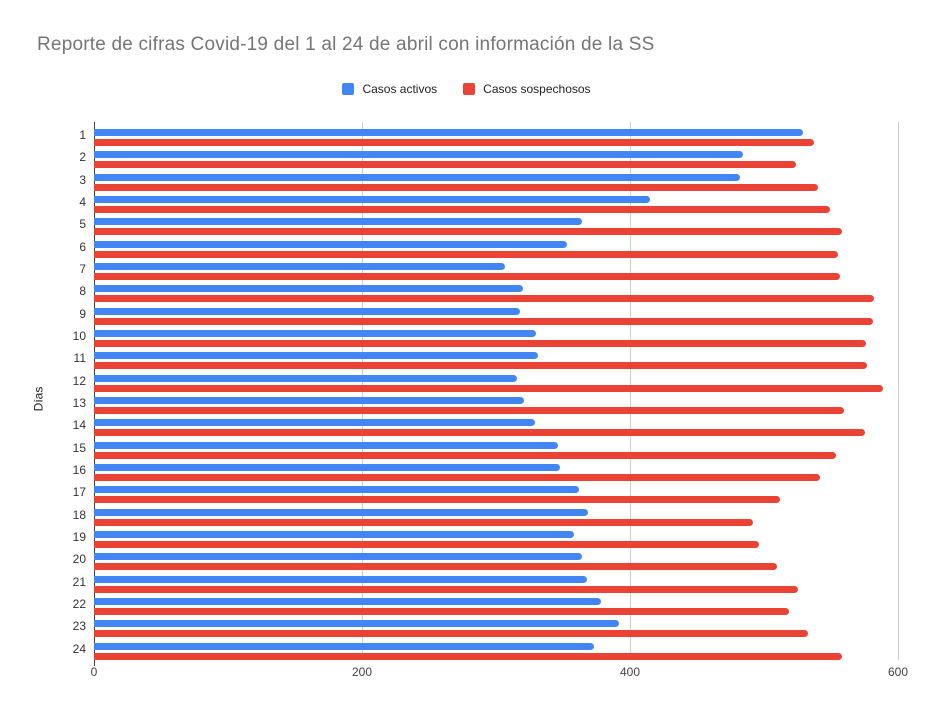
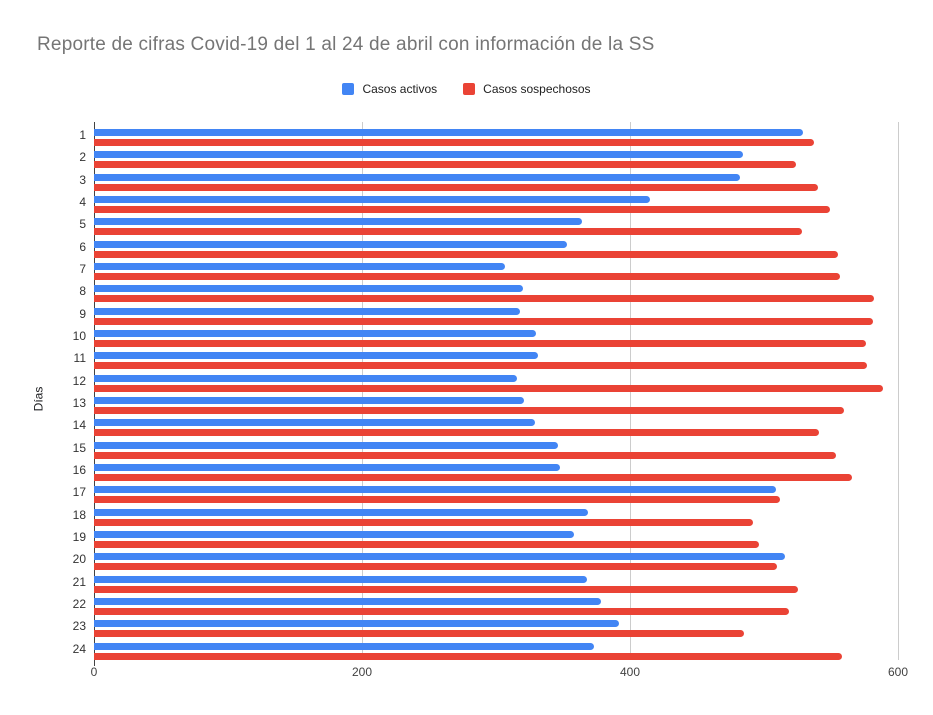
Casos sospechosos/5: 558 -> 528
Casos sospechosos/14: 575 -> 541
Casos sospechosos/16: 542 -> 566
Casos activos/17: 362 -> 509
Casos activos/20: 364 -> 516
Casos sospechosos/23: 533 -> 485
